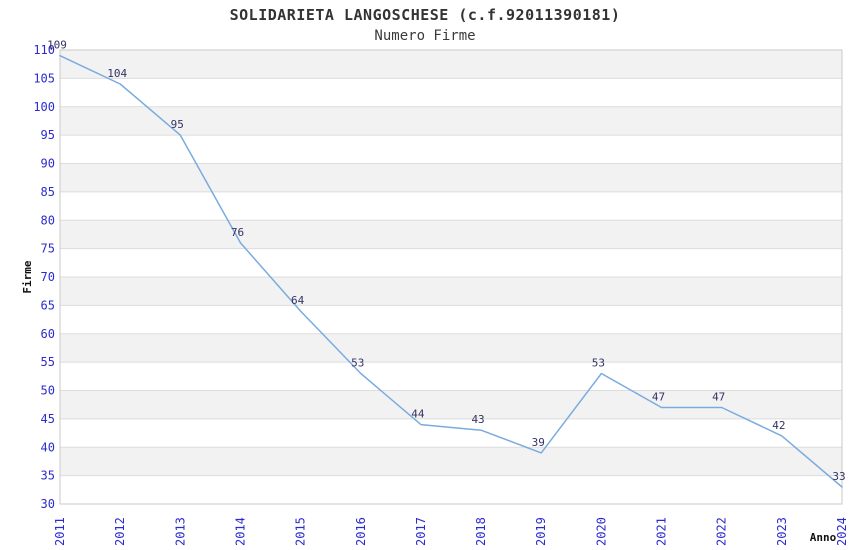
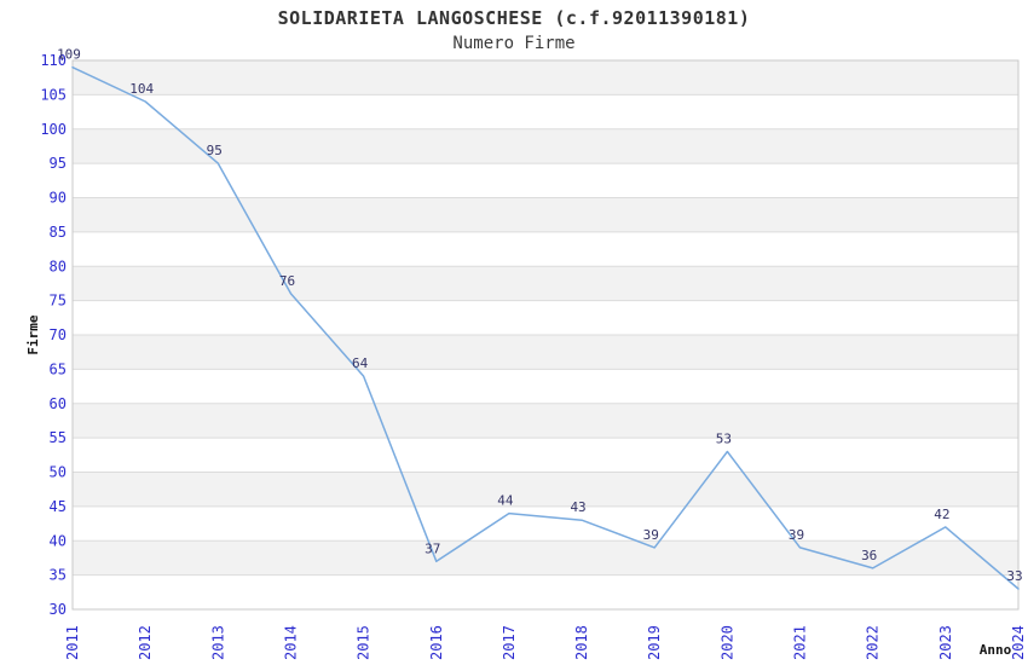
2016: 53 -> 37
2021: 47 -> 39
2022: 47 -> 36
